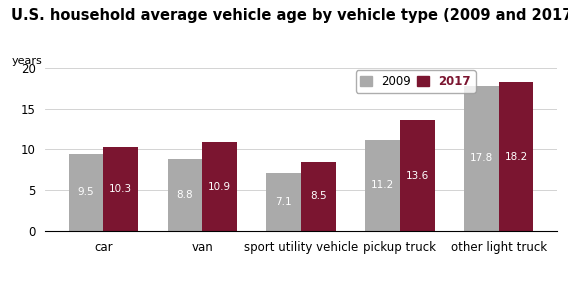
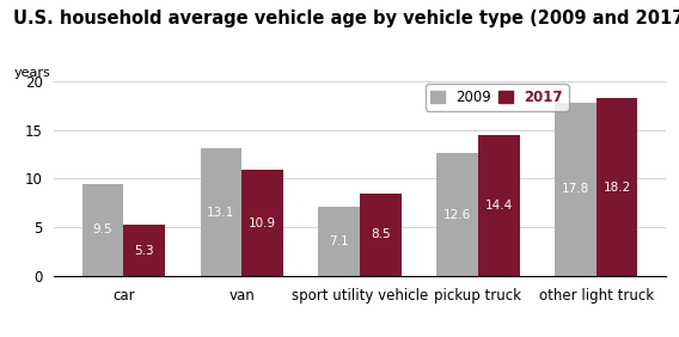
2017/car: 10.3 -> 5.3
2009/van: 8.8 -> 13.1
2009/pickup truck: 11.2 -> 12.6
2017/pickup truck: 13.6 -> 14.4
